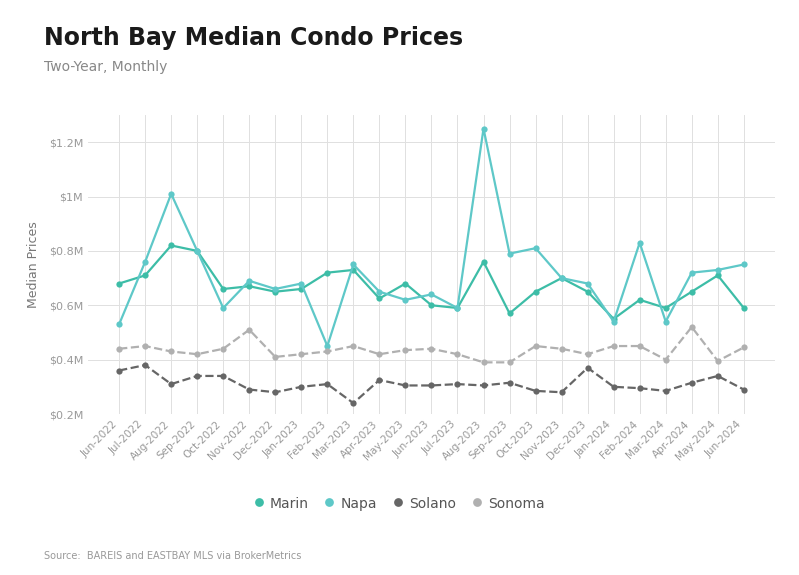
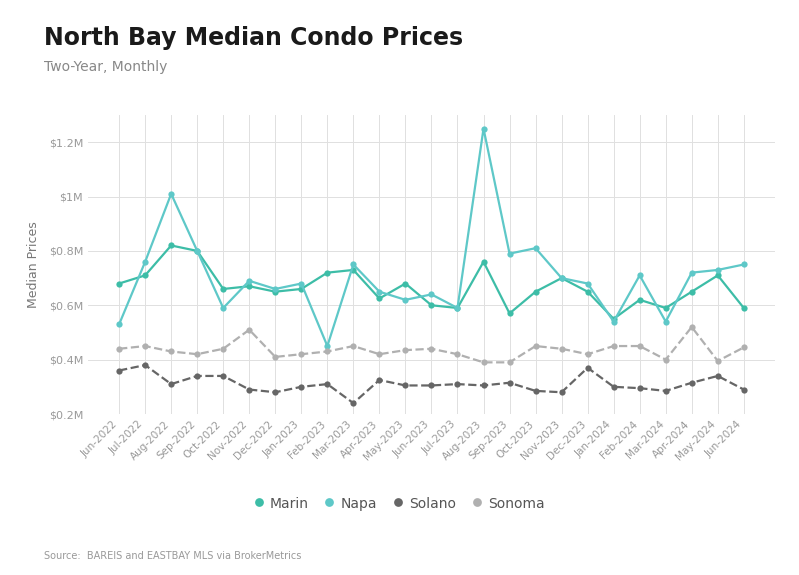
Napa/Feb-2024: $0.83M -> $0.71M
